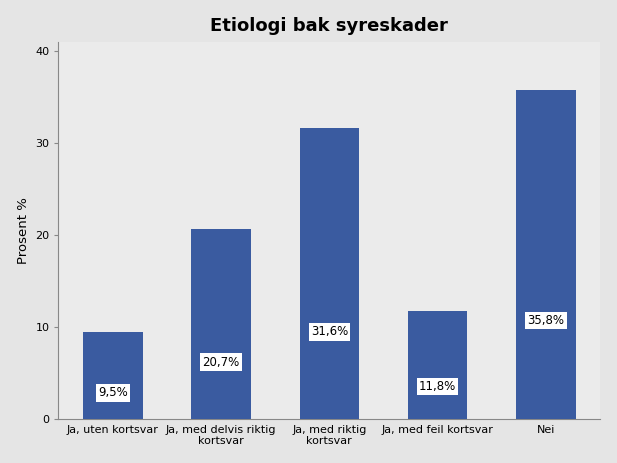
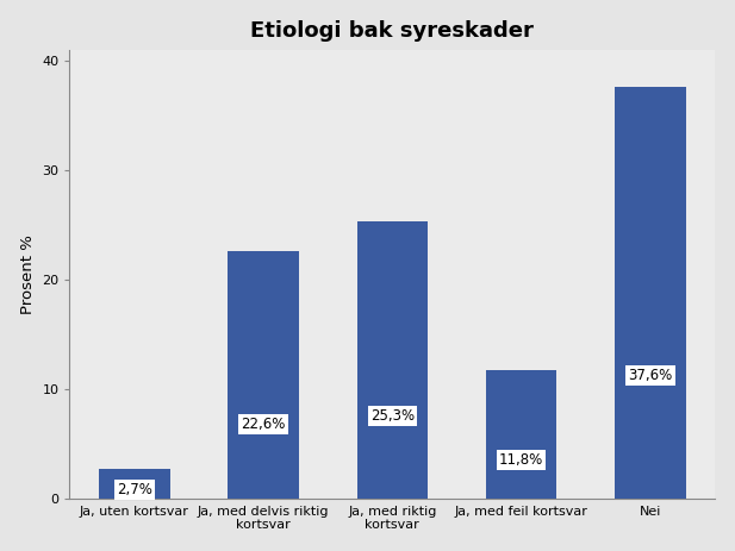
Ja, uten kortsvar: 9,5% -> 2,7%
Ja, med delvis riktig kortsvar: 20,7% -> 22,6%
Ja, med riktig kortsvar: 31,6% -> 25,3%
Nei: 35,8% -> 37,6%
